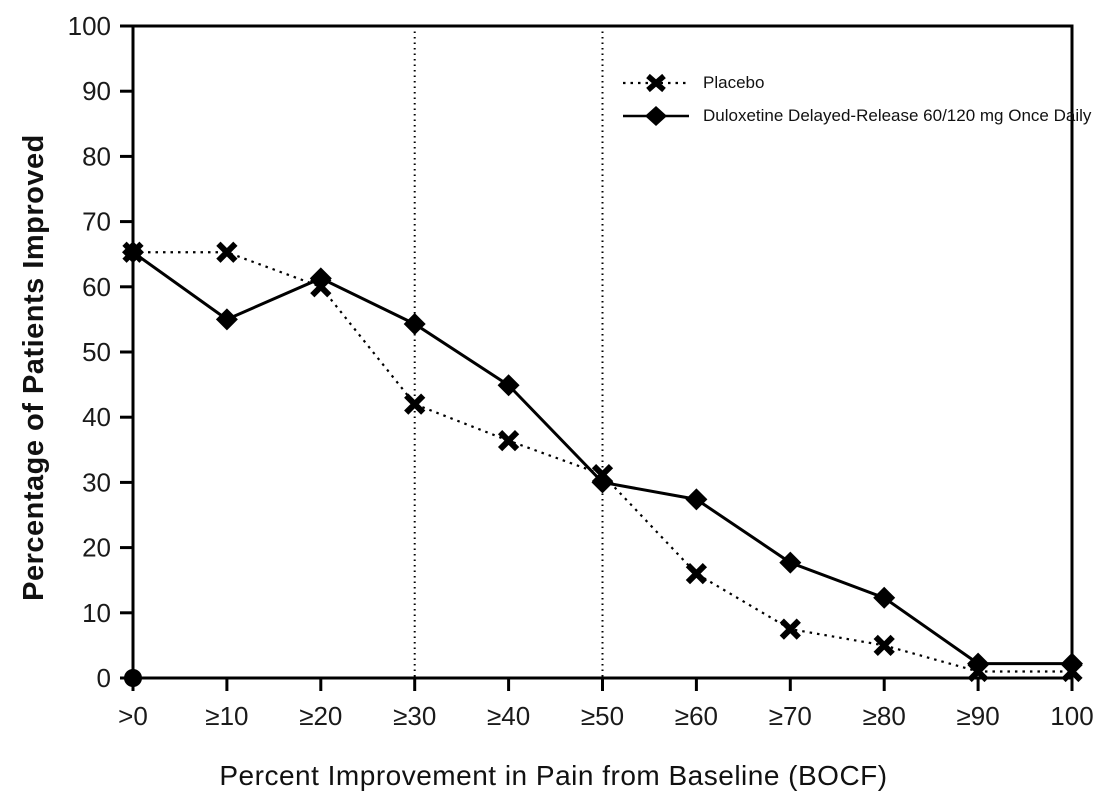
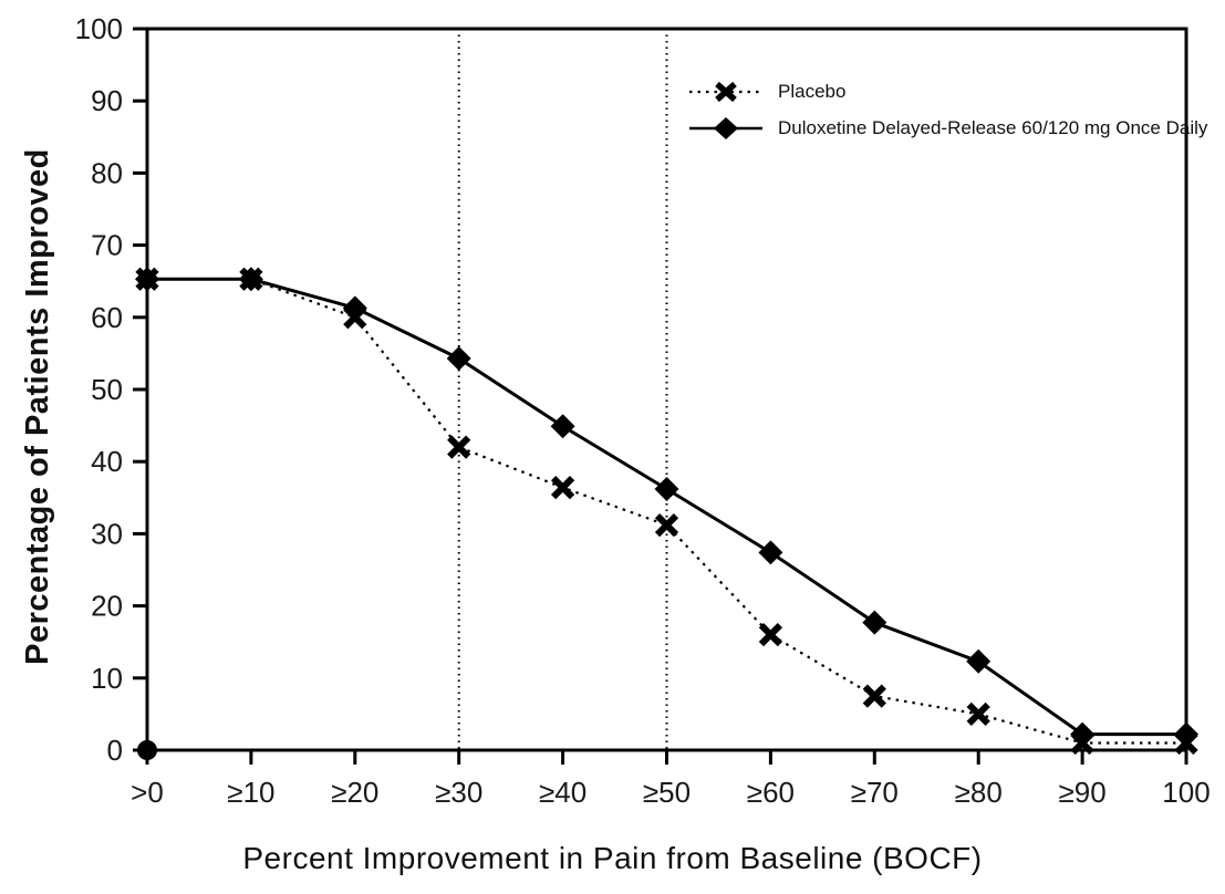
Duloxetine Delayed-Release 60/120 mg Once Daily/≥10: 55 -> 65
Duloxetine Delayed-Release 60/120 mg Once Daily/≥50: 30 -> 36
